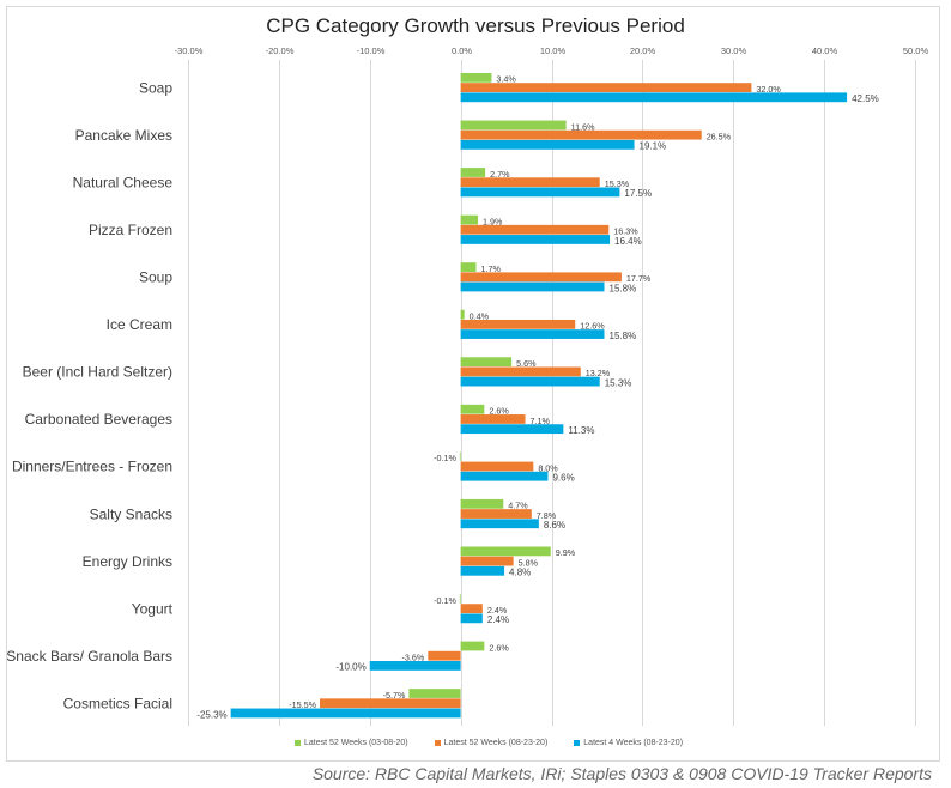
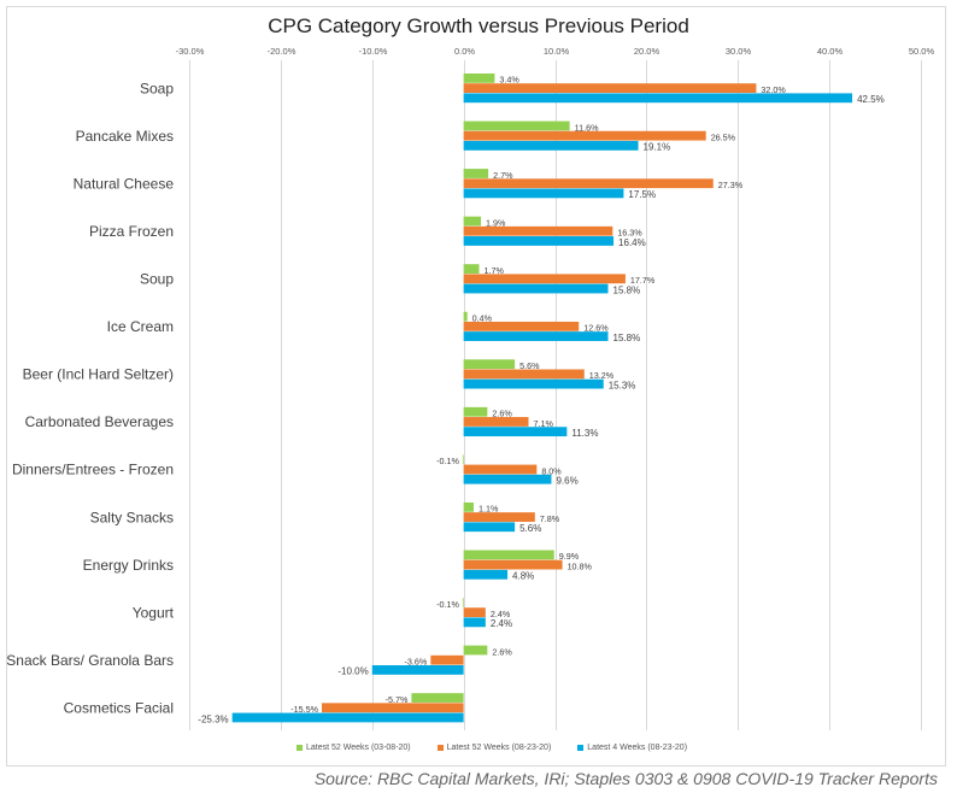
Latest 52 Weeks (08-23-20)/Natural Cheese: 15.3% -> 27.3%
Latest 52 Weeks (03-08-20)/Salty Snacks: 4.7% -> 1.1%
Latest 4 Weeks (08-23-20)/Salty Snacks: 8.6% -> 5.6%
Latest 52 Weeks (08-23-20)/Energy Drinks: 5.8% -> 10.8%
